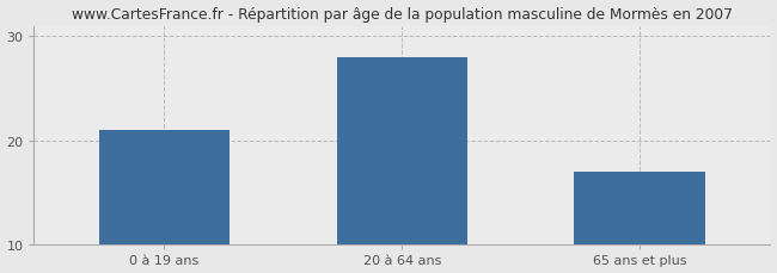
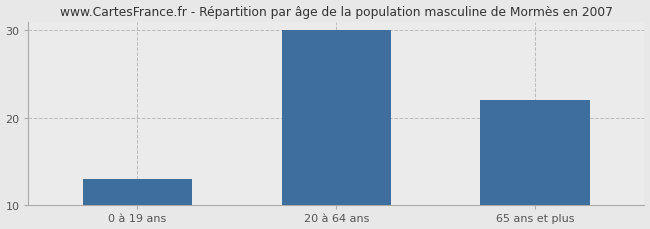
0 à 19 ans: 21 -> 13
20 à 64 ans: 28 -> 30
65 ans et plus: 17 -> 22
